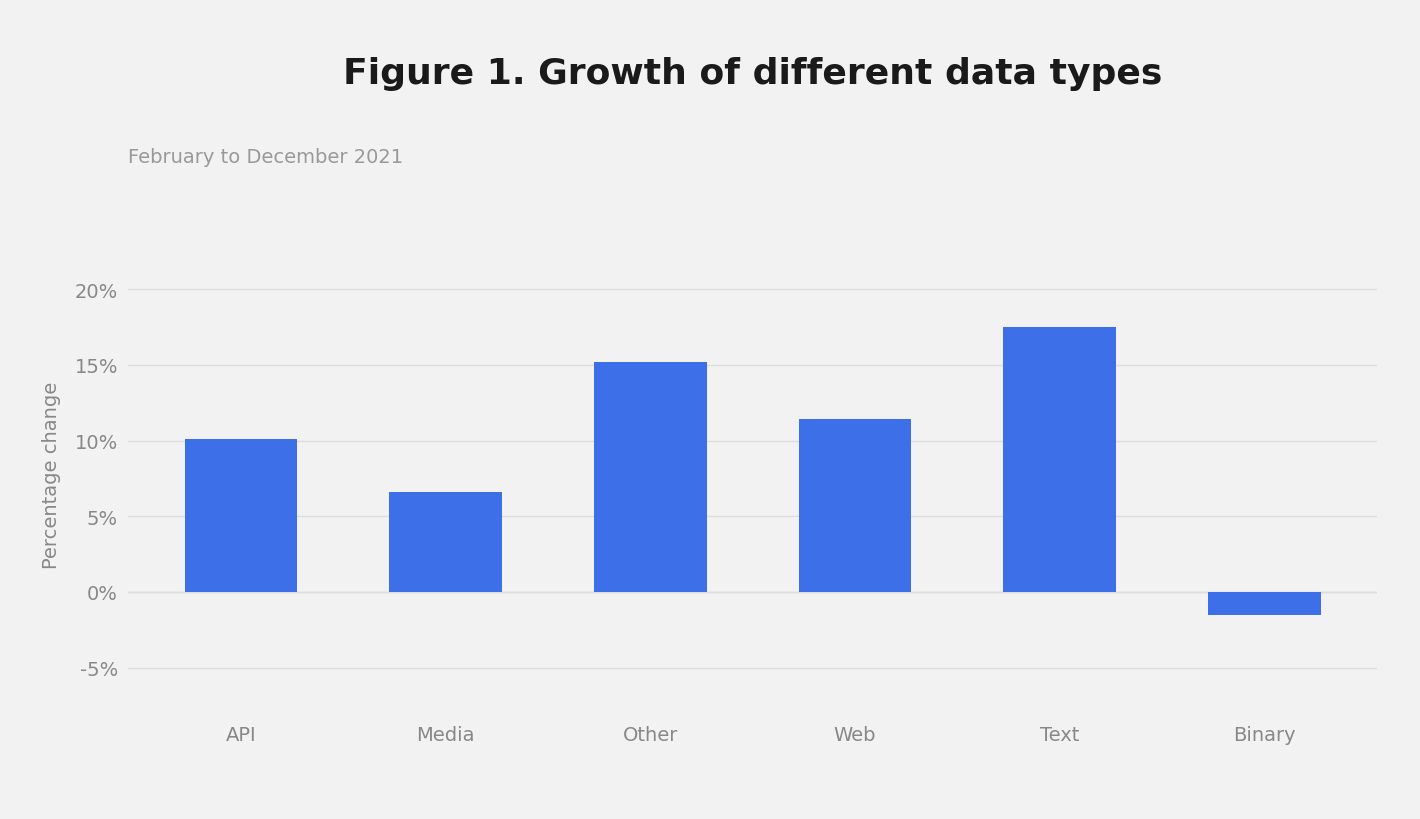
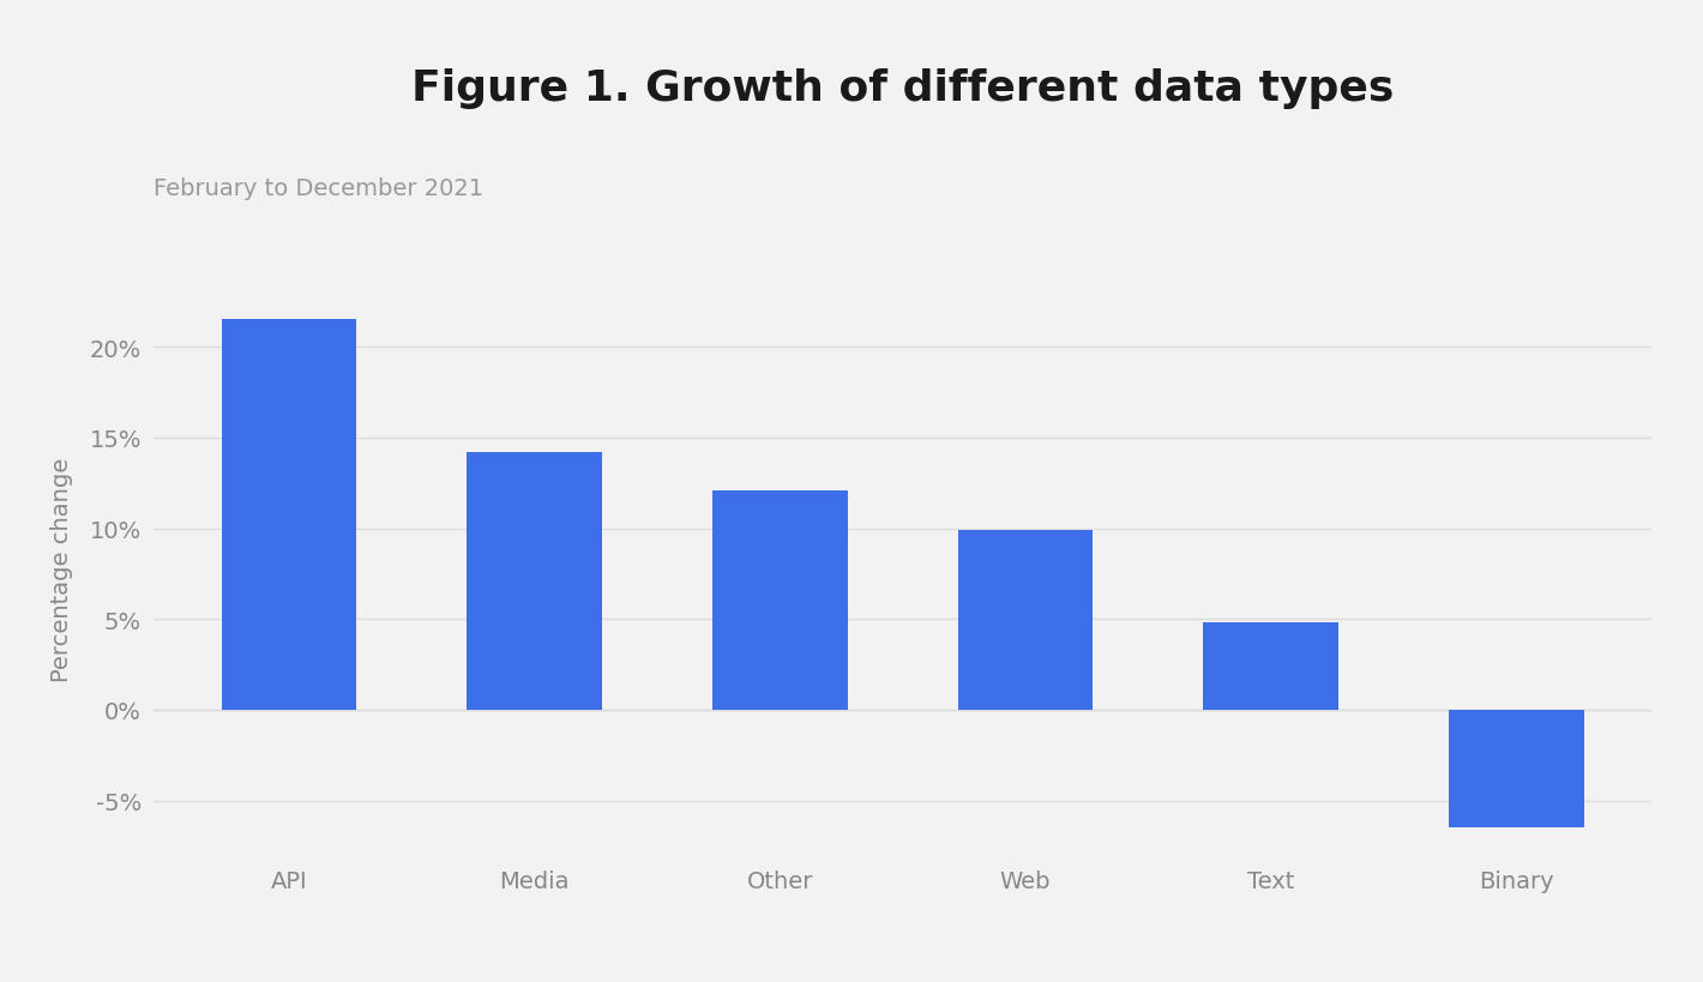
API: 10.1% -> 21.5%
Media: 6.6% -> 14.2%
Other: 15.2% -> 12.1%
Web: 11.4% -> 9.9%
Text: 17.5% -> 4.8%
Binary: -1.5% -> -6.5%
